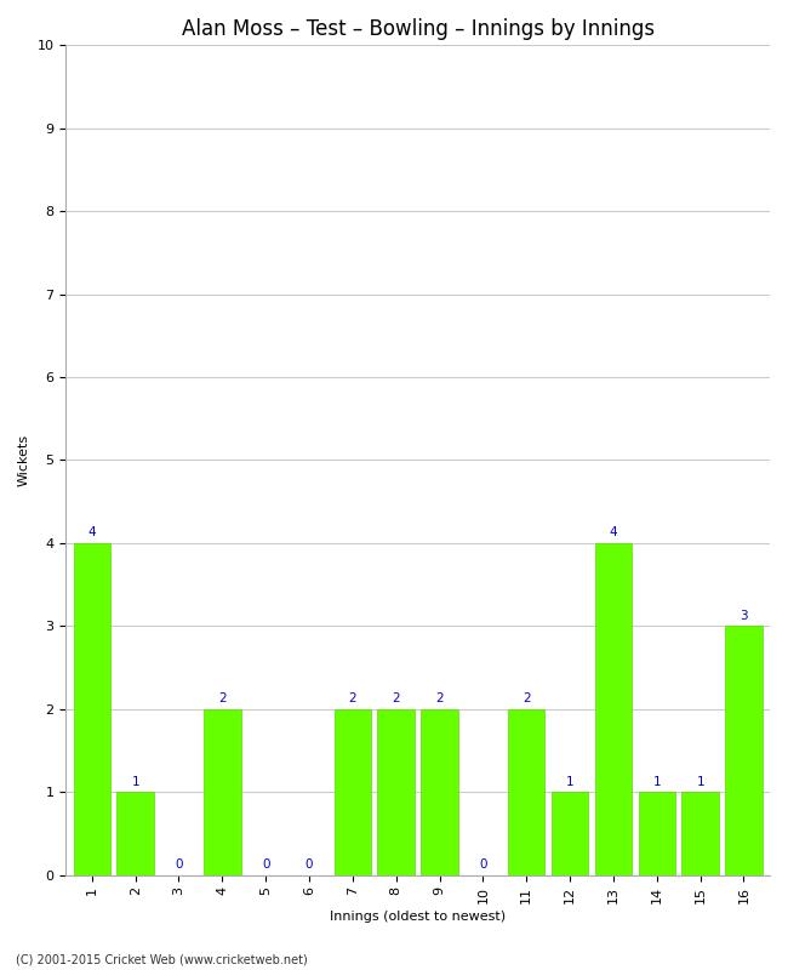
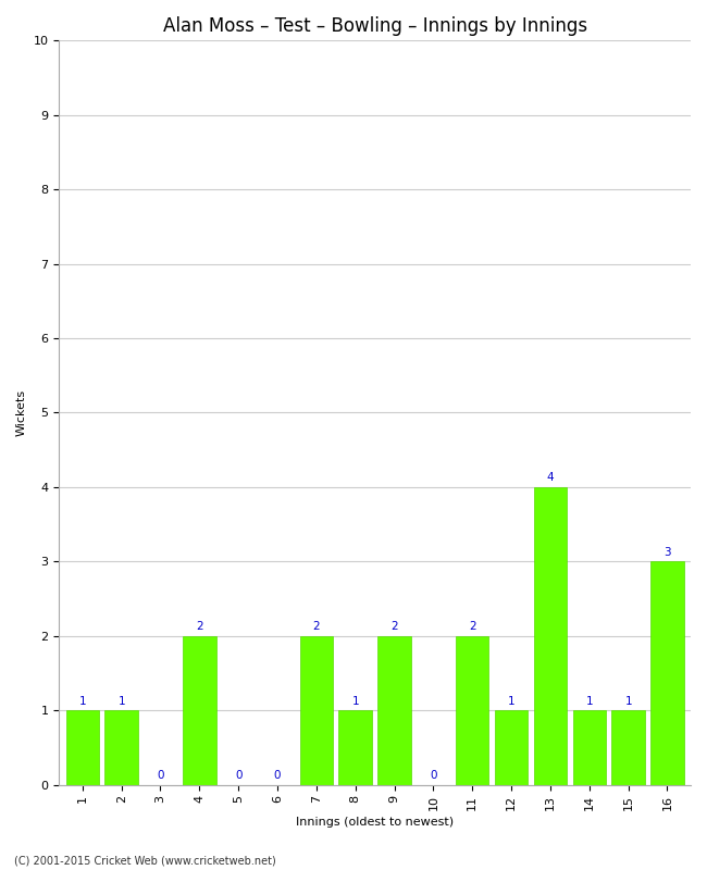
1: 4 -> 1
8: 2 -> 1
